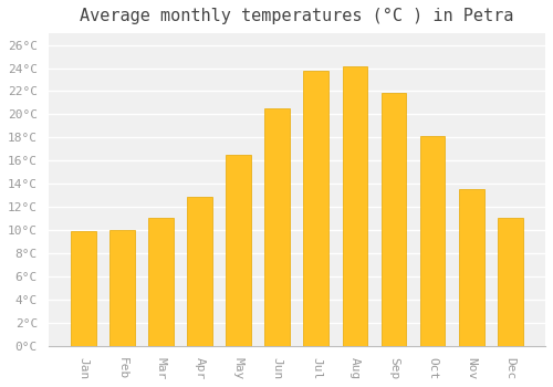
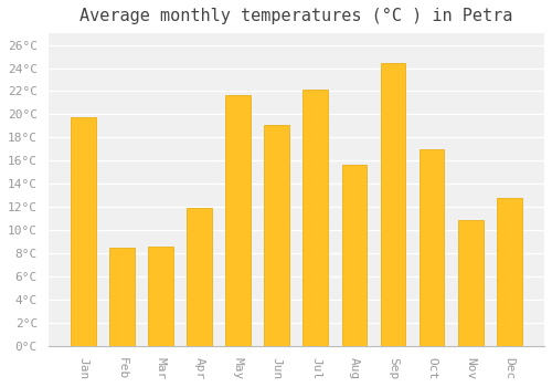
Jan: 9.9°C -> 19.8°C
Feb: 10.0°C -> 8.5°C
Mar: 11.1°C -> 8.6°C
Apr: 12.9°C -> 11.9°C
May: 16.5°C -> 21.7°C
Jun: 20.5°C -> 19.1°C
Jul: 23.8°C -> 22.1°C
Aug: 24.1°C -> 15.7°C
Sep: 21.9°C -> 24.4°C
Oct: 18.1°C -> 17.0°C
Nov: 13.6°C -> 10.9°C
Dec: 11.1°C -> 12.8°C
